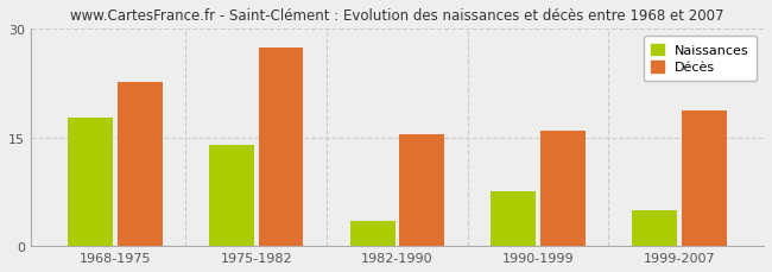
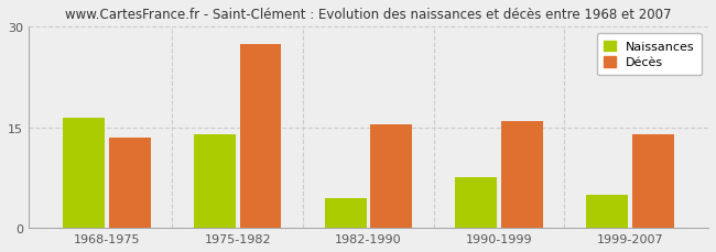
Naissances/1968-1975: 17.8 -> 16.5
Décès/1968-1975: 22.6 -> 13.5
Naissances/1982-1990: 3.4 -> 4.5
Décès/1999-2007: 18.8 -> 14.0
